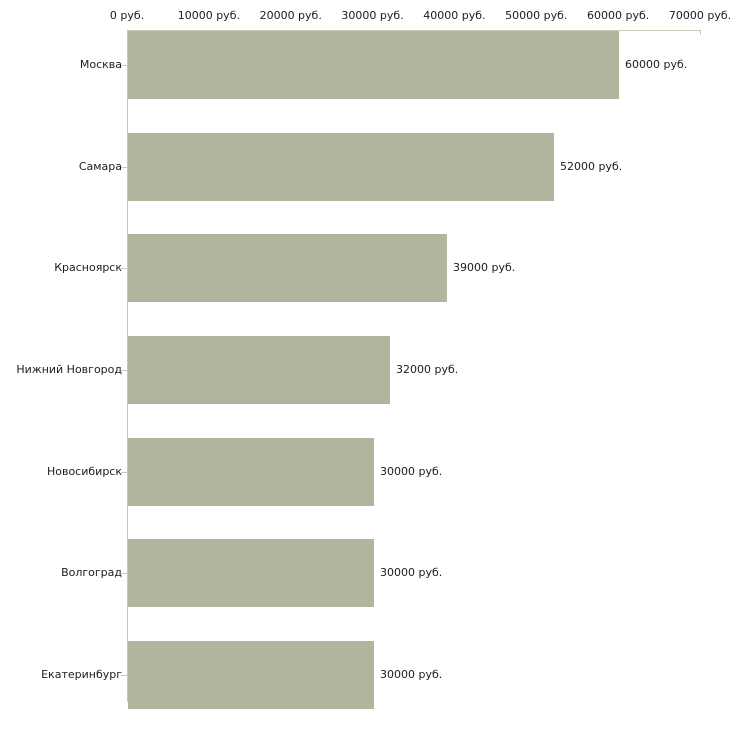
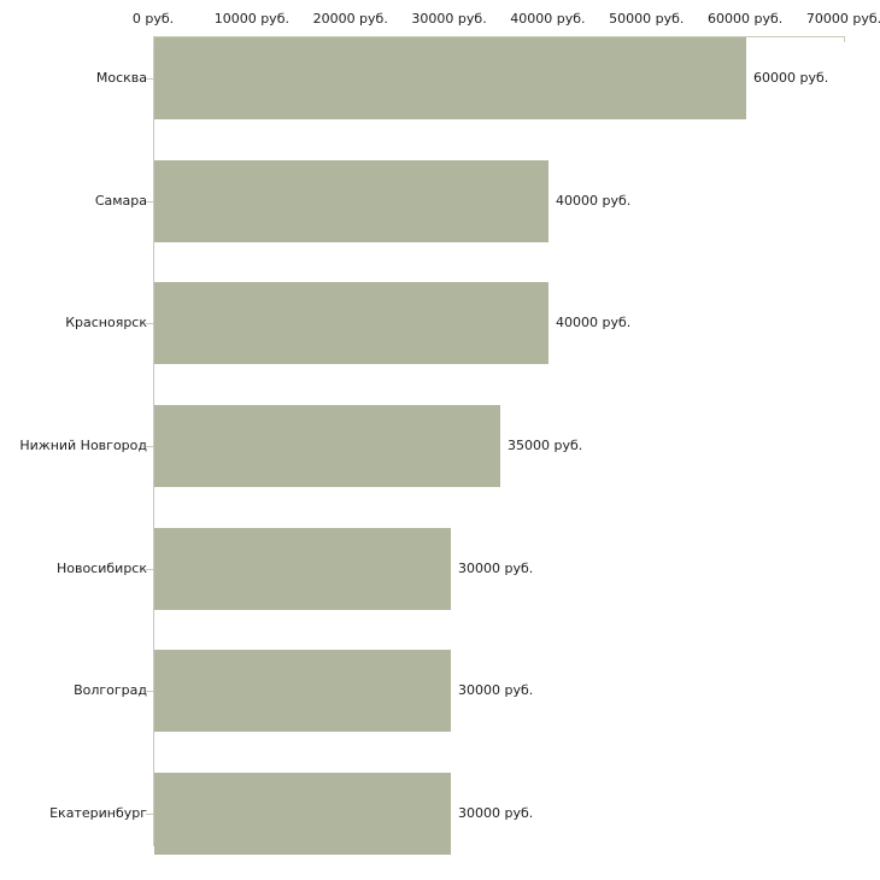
Самара: 52000 -> 40000
Красноярск: 39000 -> 40000
Нижний Новгород: 32000 -> 35000
